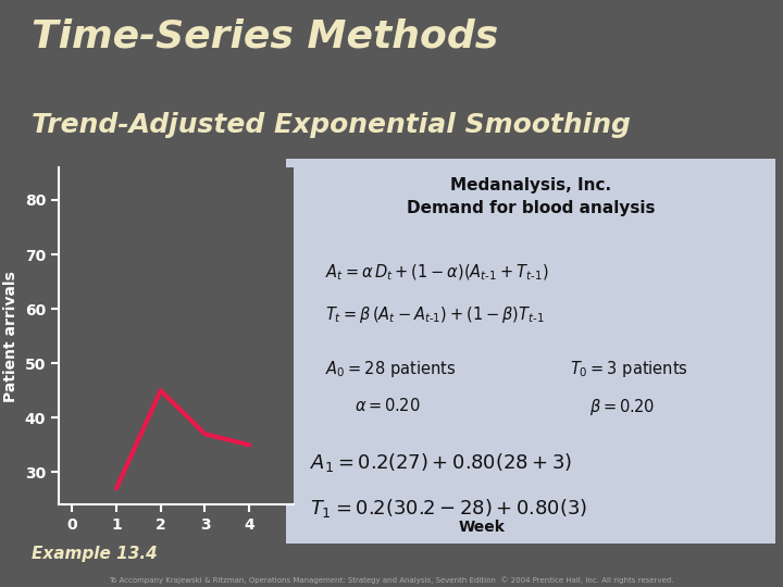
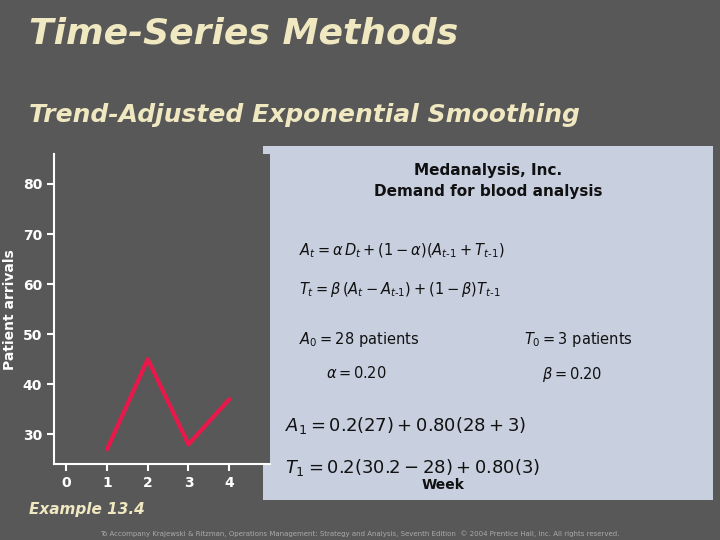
3: 37 -> 28
4: 35 -> 37
